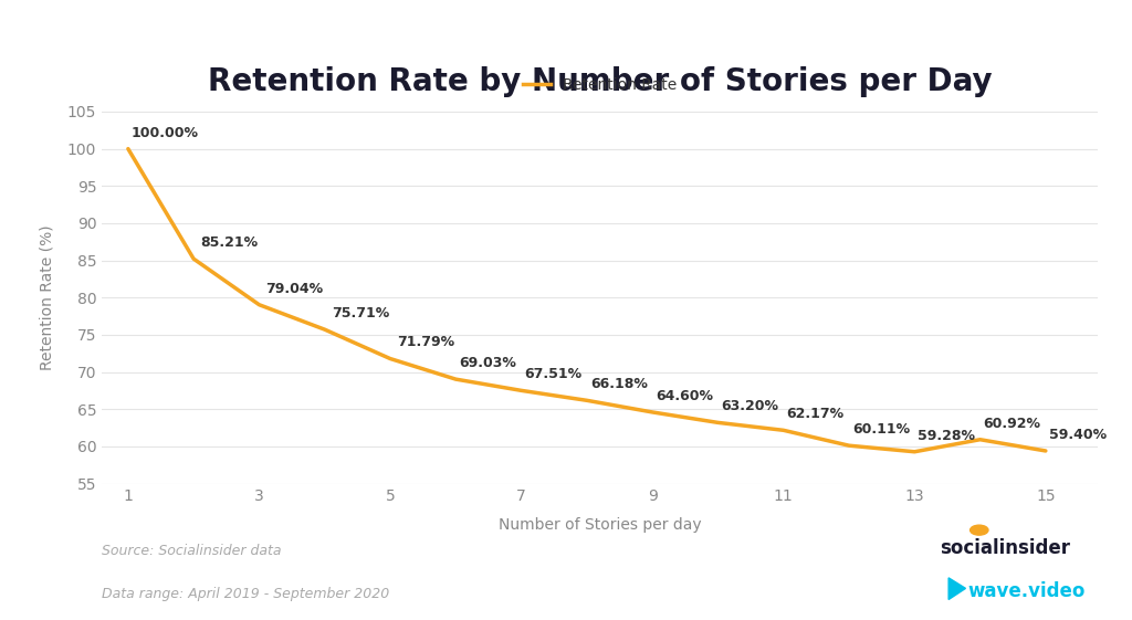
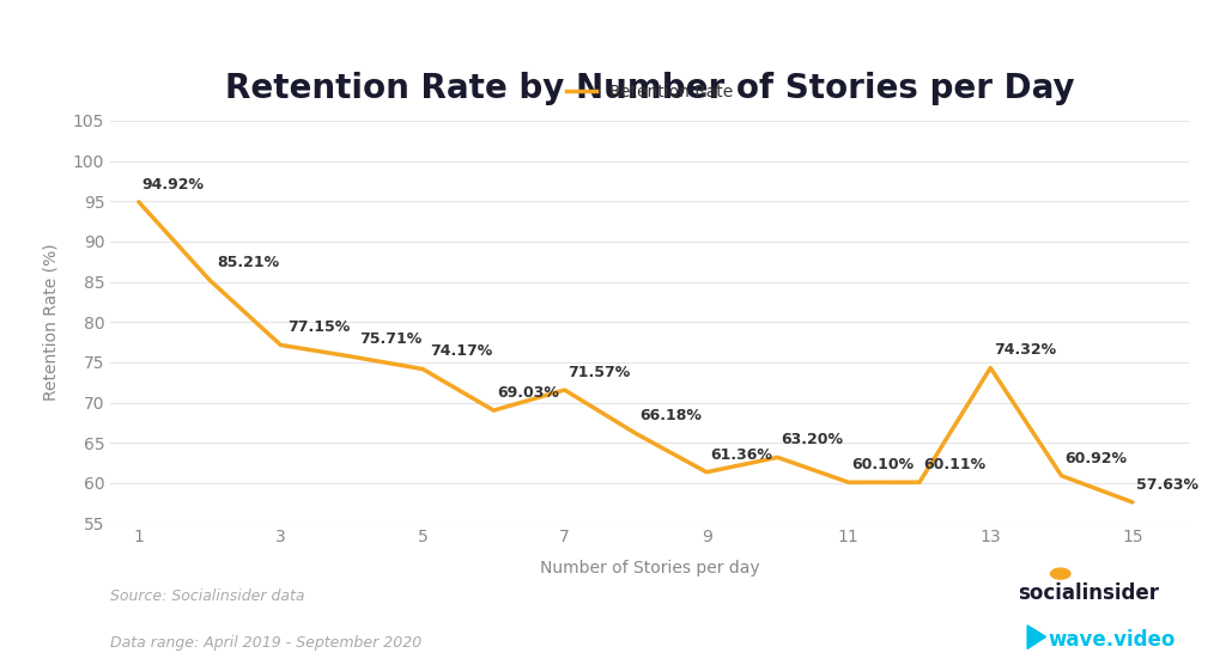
1: 100.00% -> 94.92%
3: 79.04% -> 77.15%
5: 71.79% -> 74.17%
7: 67.51% -> 71.57%
9: 64.60% -> 61.36%
11: 62.17% -> 60.10%
13: 59.28% -> 74.32%
15: 59.40% -> 57.63%
